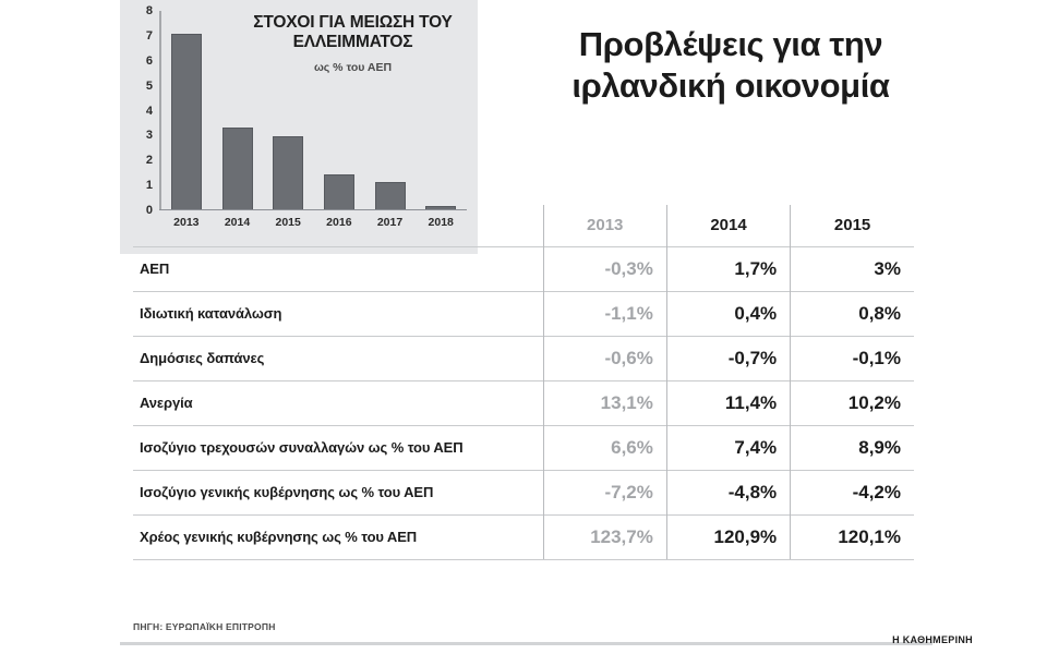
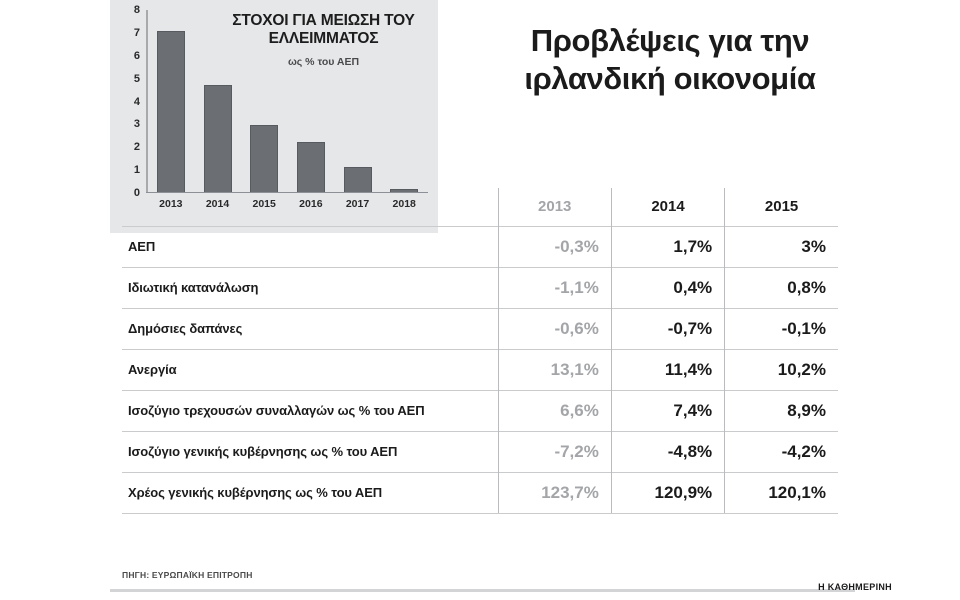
2014: 3.3 -> 4.7
2016: 1.4 -> 2.2
